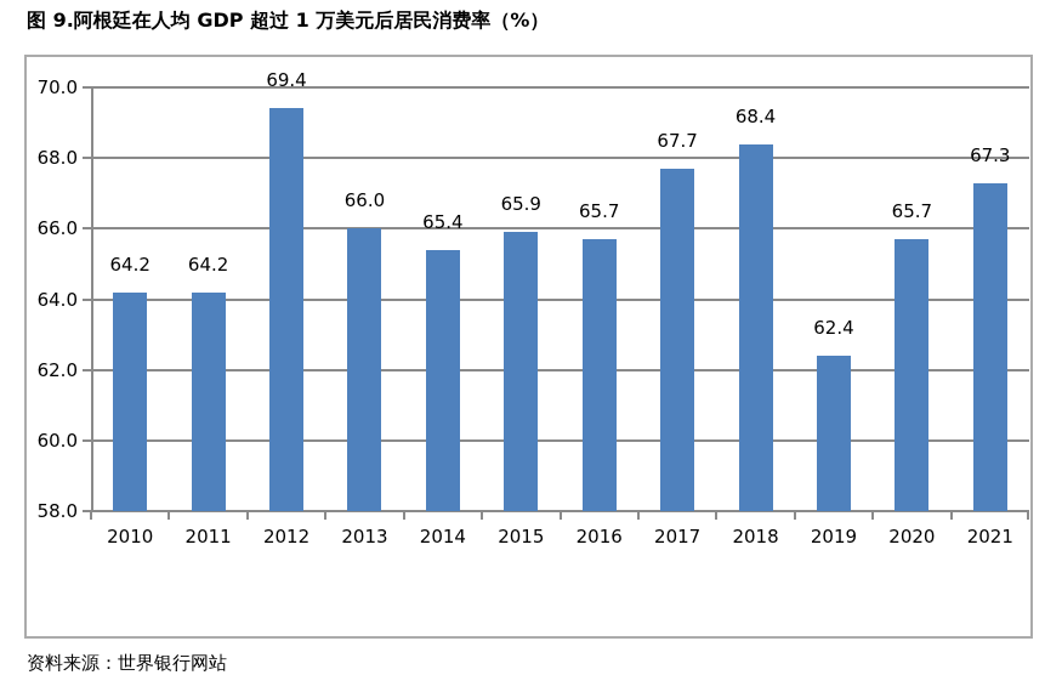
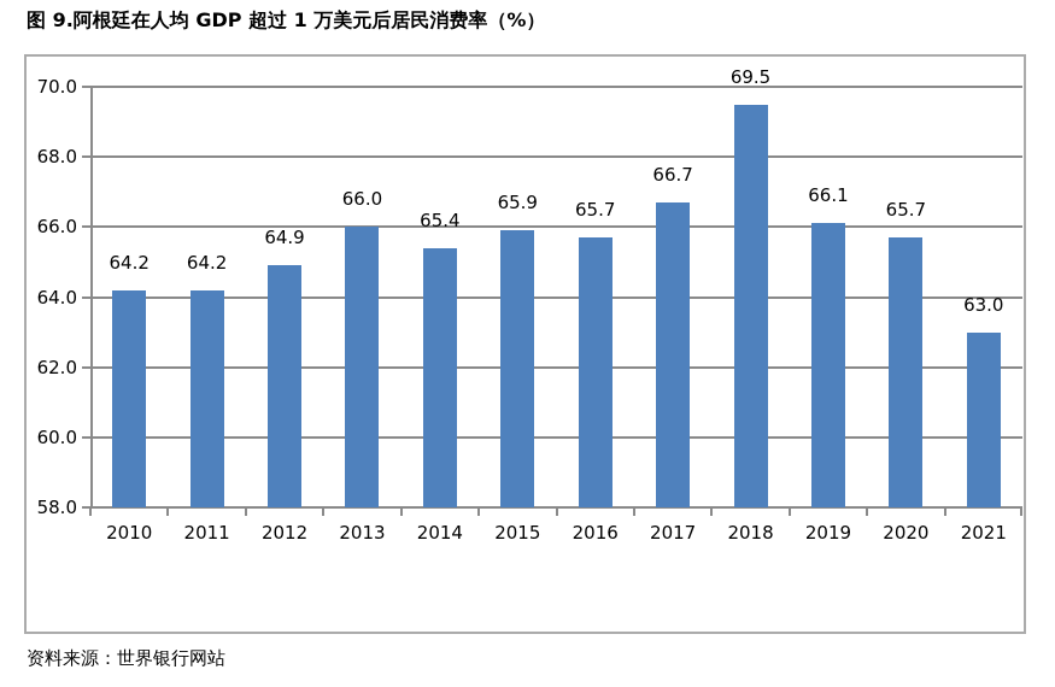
2012: 69.4 -> 64.9
2017: 67.7 -> 66.7
2018: 68.4 -> 69.5
2019: 62.4 -> 66.1
2021: 67.3 -> 63.0
